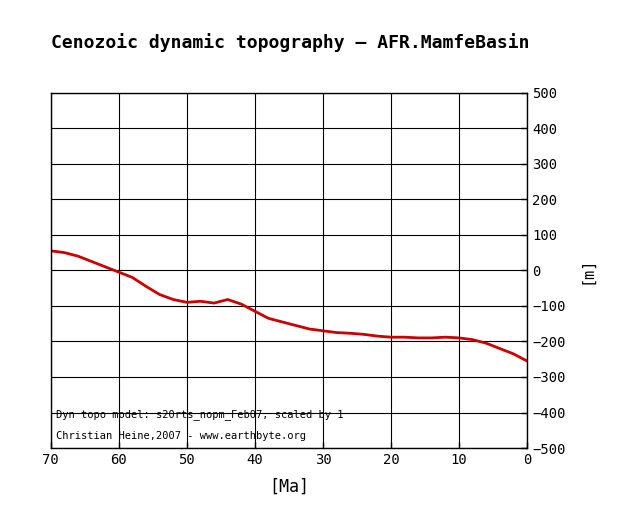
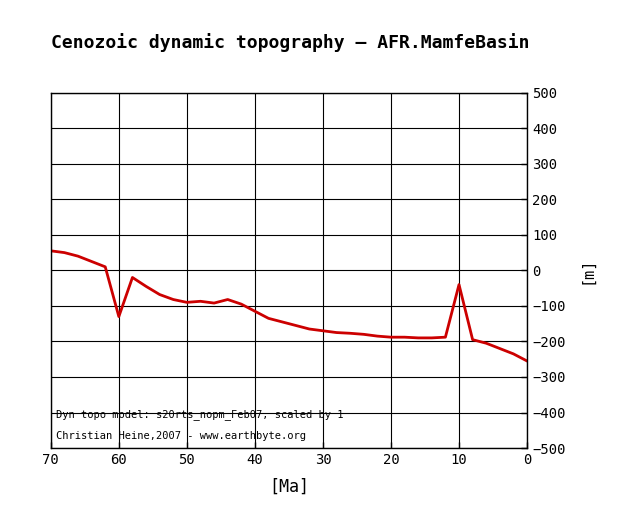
60: -5 -> -130
10: -190 -> -40
